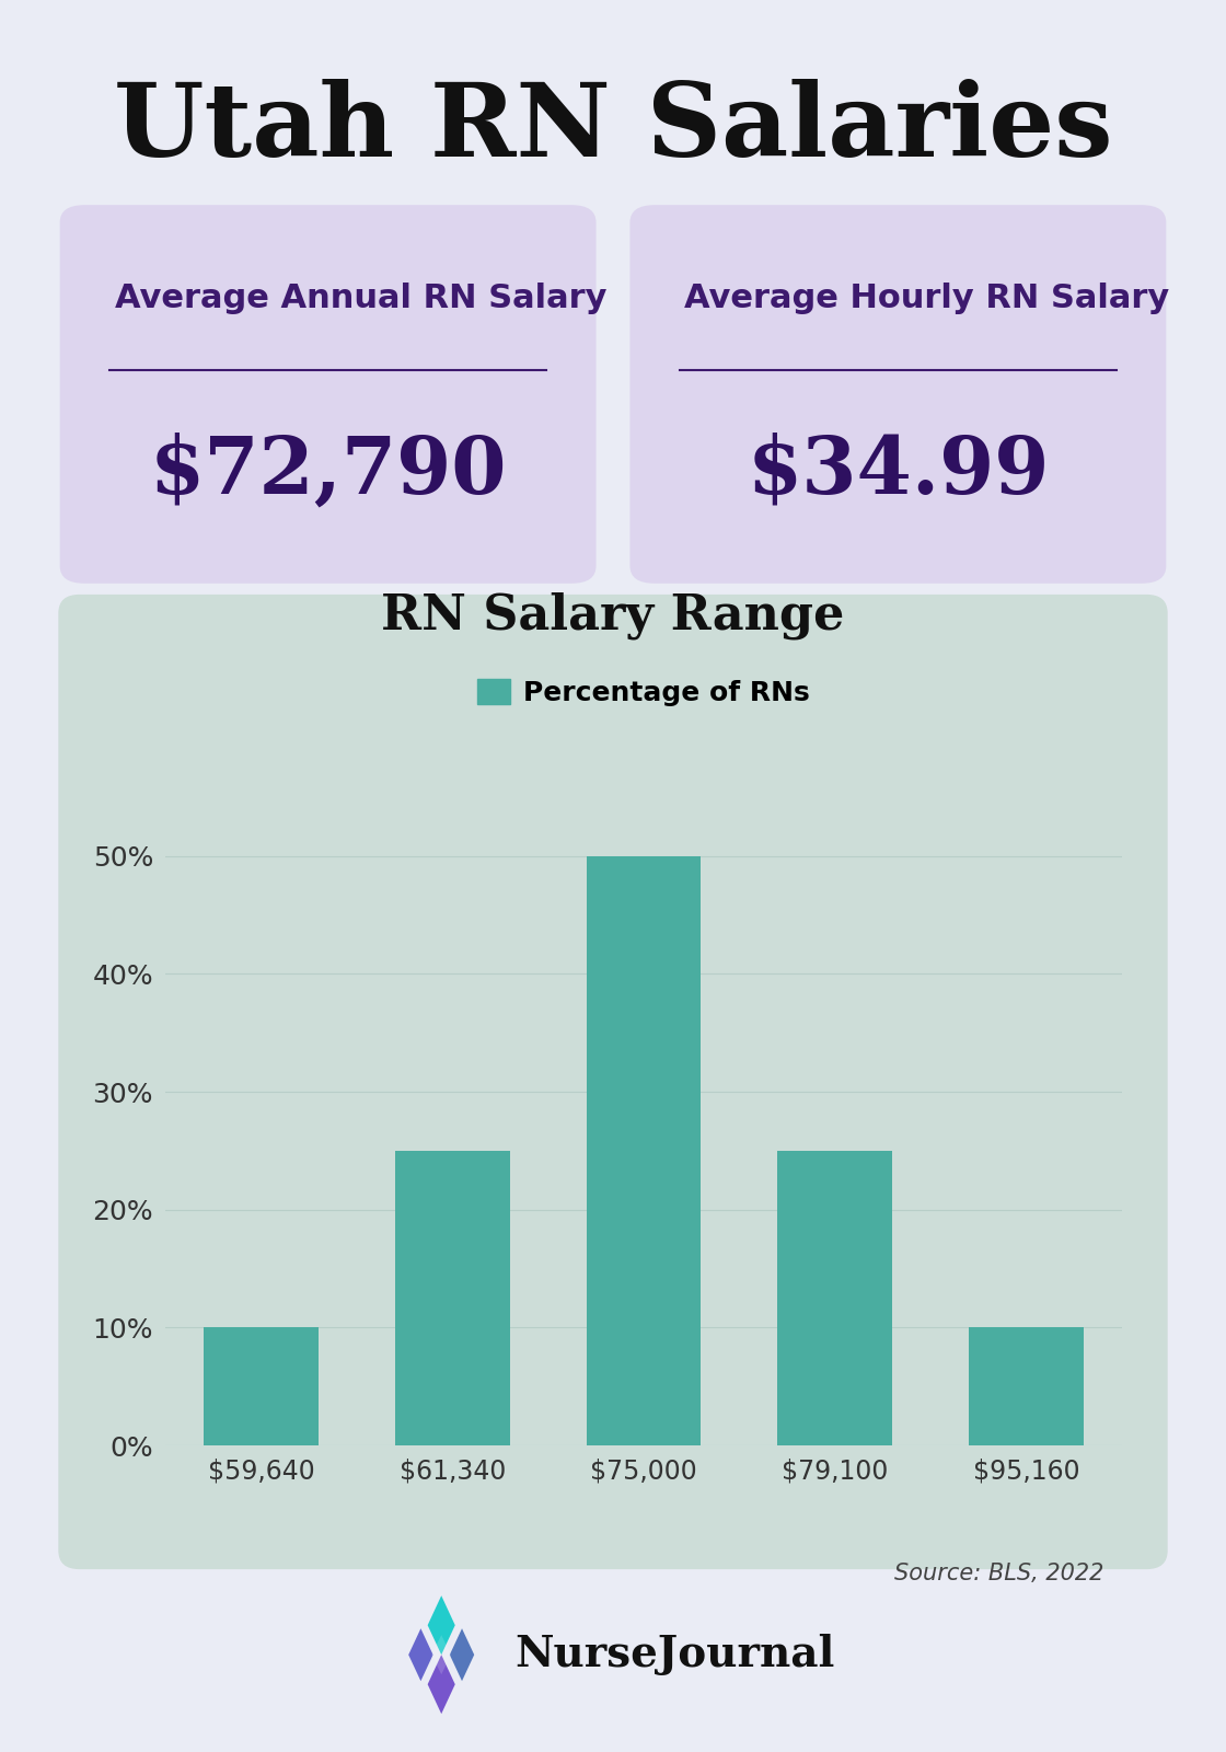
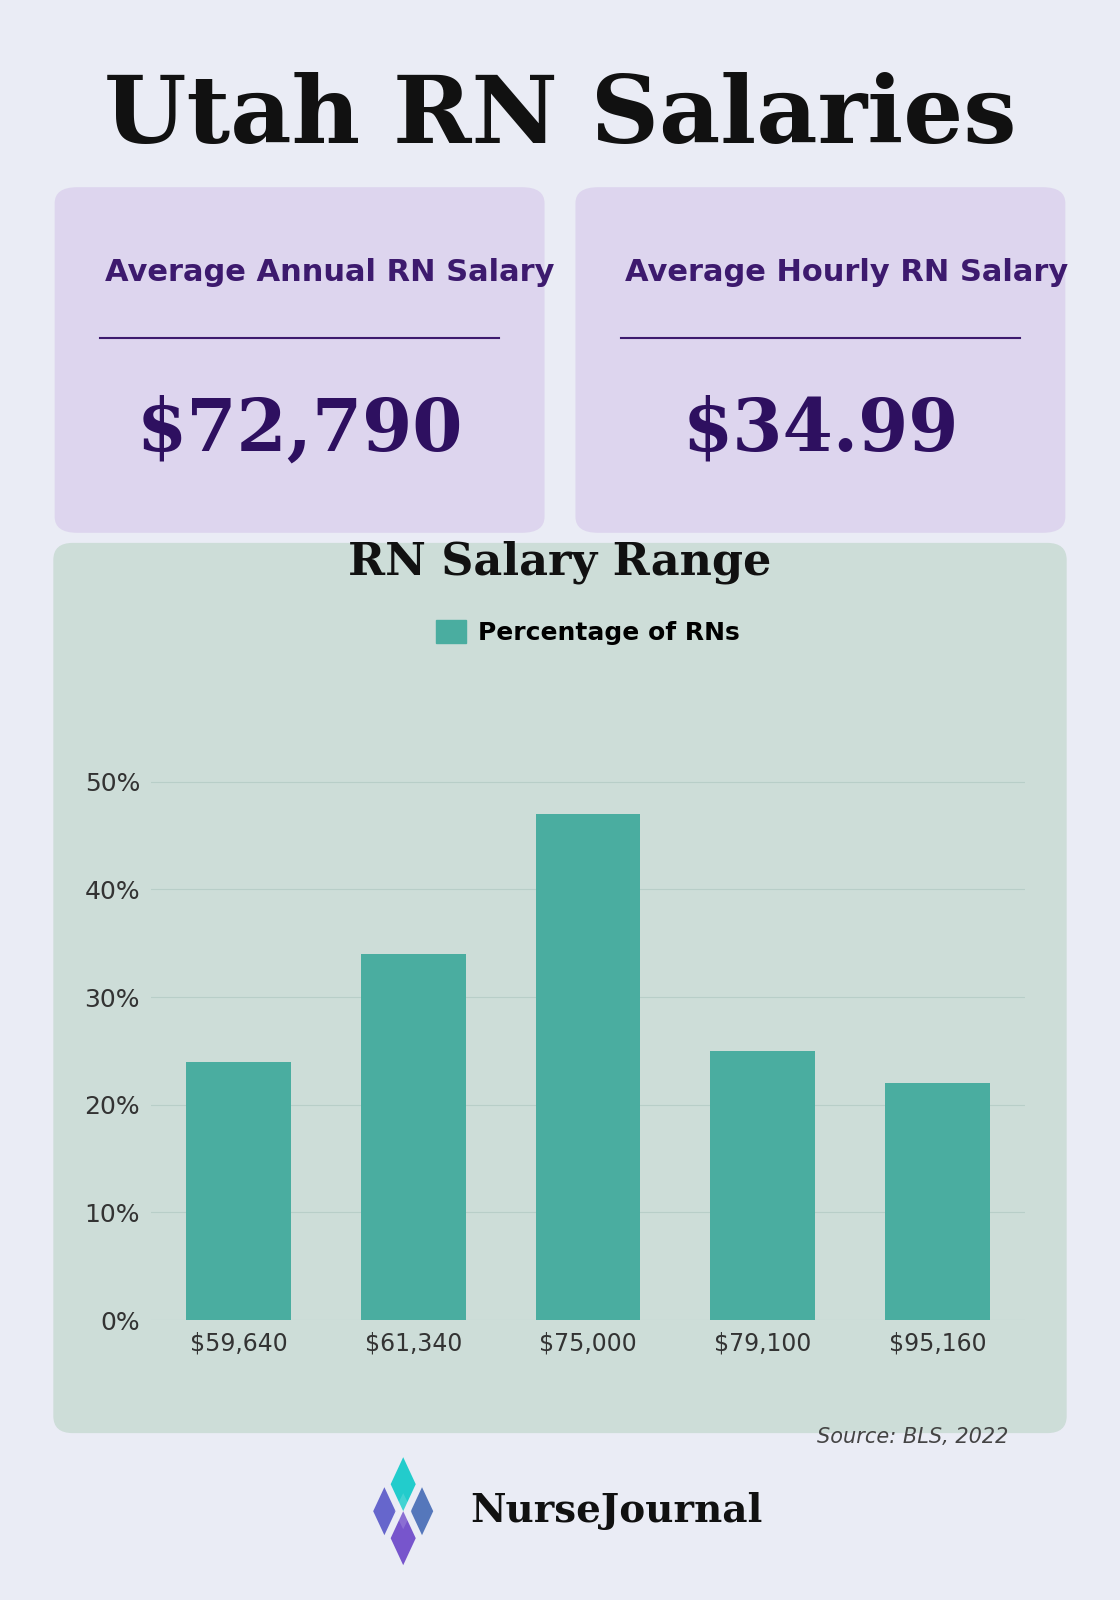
$59,640: 10% -> 24%
$61,340: 25% -> 34%
$75,000: 50% -> 47%
$95,160: 10% -> 22%
